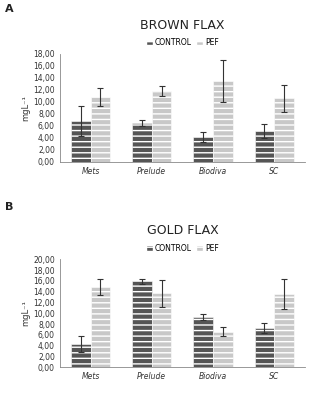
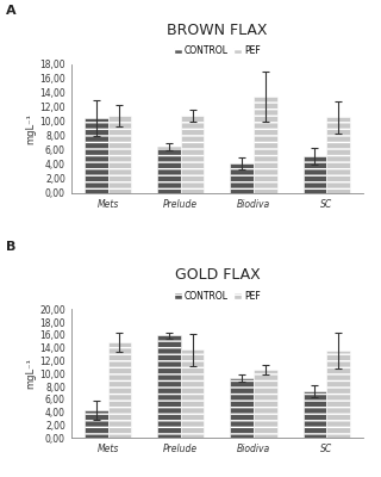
BROWN FLAX/CONTROL/Mets: 6,8 -> 10,5
BROWN FLAX/PEF/Prelude: 11,8 -> 10,8
GOLD FLAX/PEF/Biodiva: 6,6 -> 10,6
